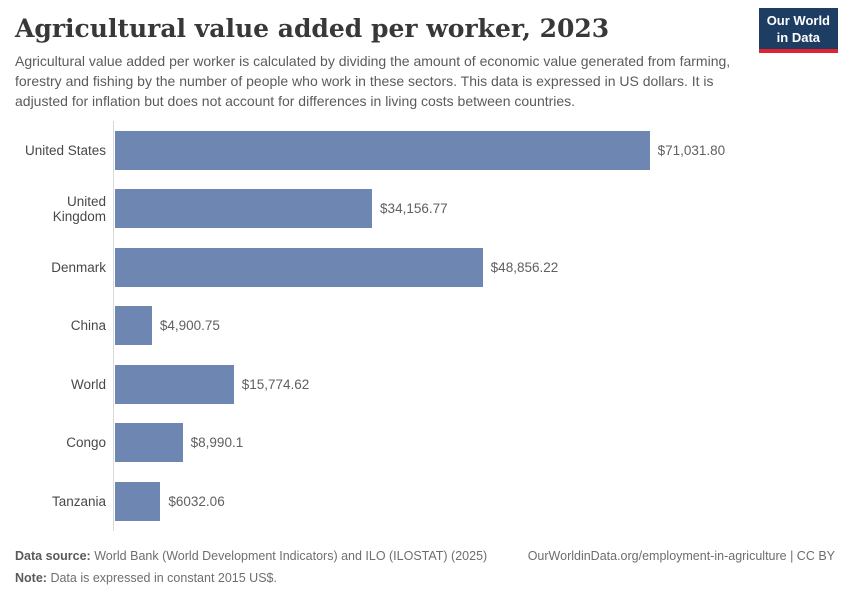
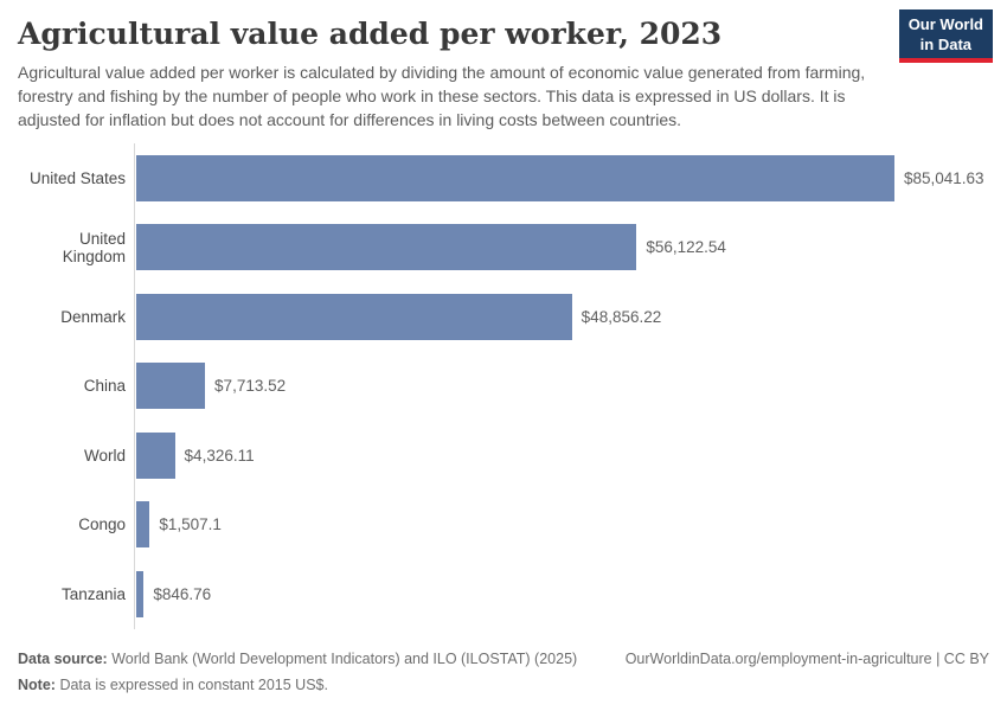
United States: $71,031.80 -> $85,041.63
United Kingdom: $34,156.77 -> $56,122.54
China: $4,900.75 -> $7,713.52
World: $15,774.62 -> $4,326.11
Congo: $8,990.1 -> $1,507.1
Tanzania: $6032.06 -> $846.76
